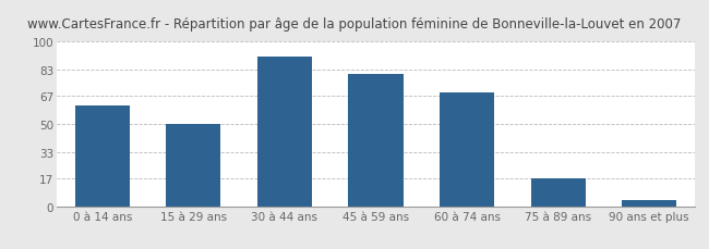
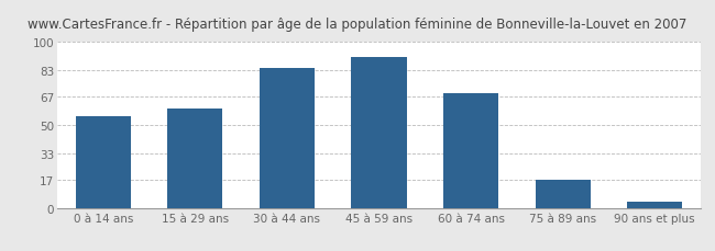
0 à 14 ans: 61 -> 55
15 à 29 ans: 50 -> 60
30 à 44 ans: 91 -> 84
45 à 59 ans: 80 -> 91
